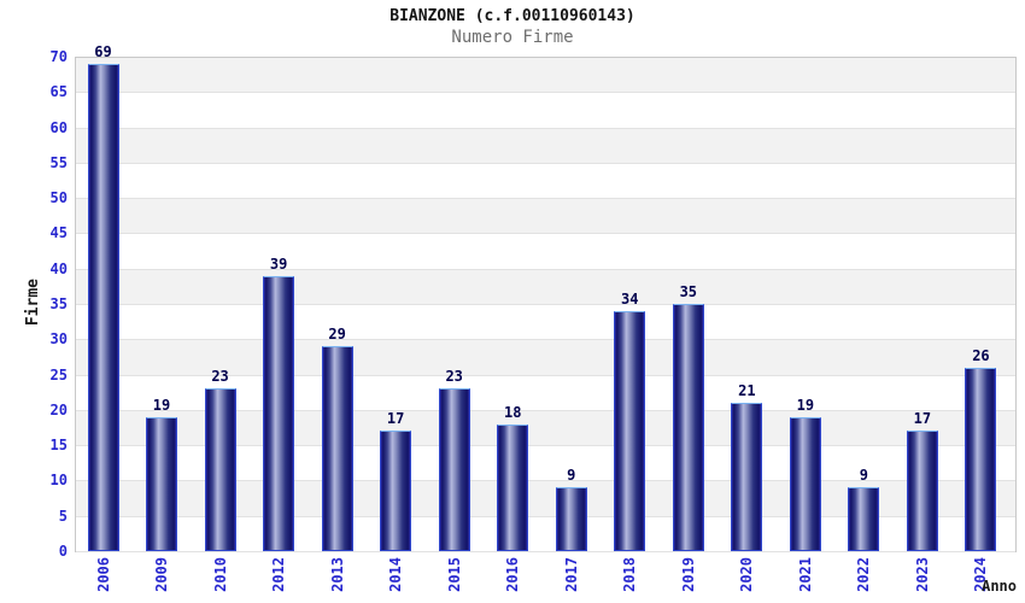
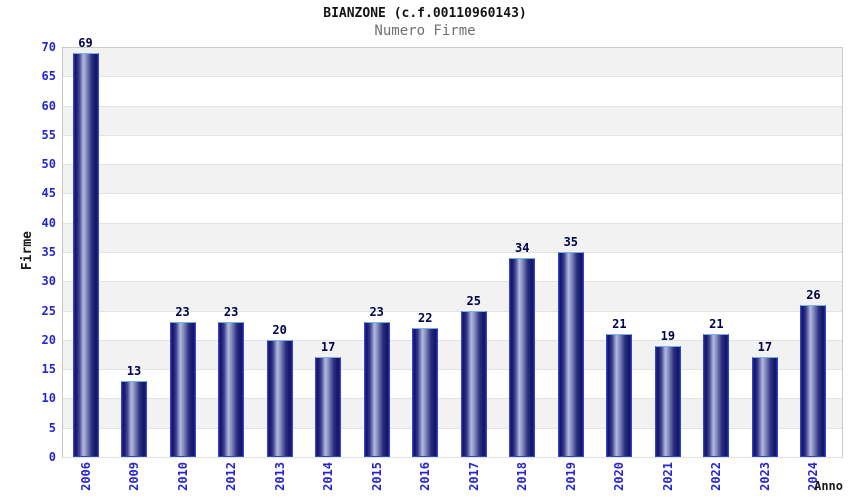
2009: 19 -> 13
2012: 39 -> 23
2013: 29 -> 20
2016: 18 -> 22
2017: 9 -> 25
2022: 9 -> 21
